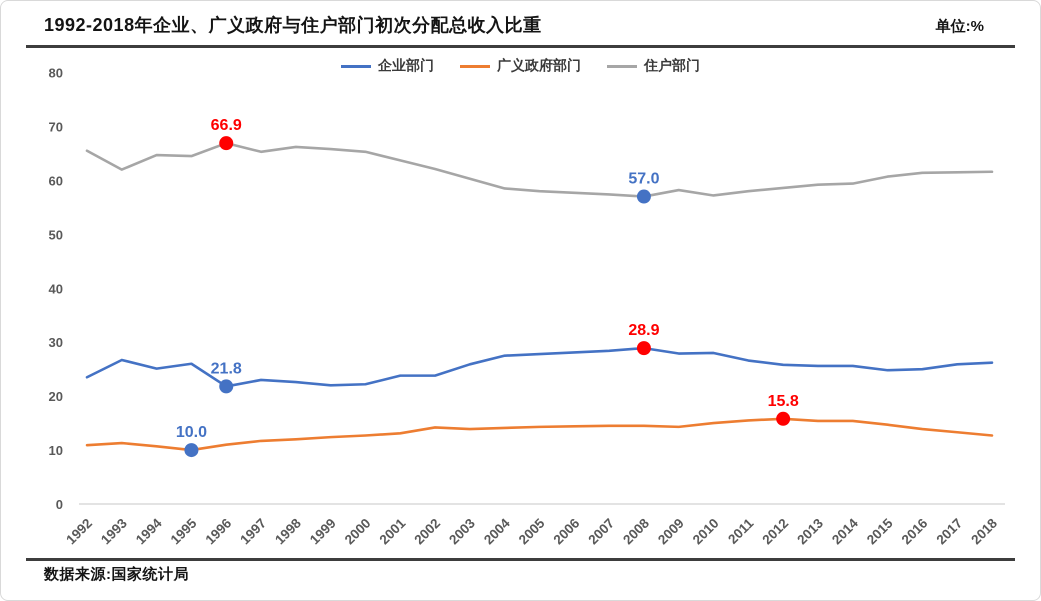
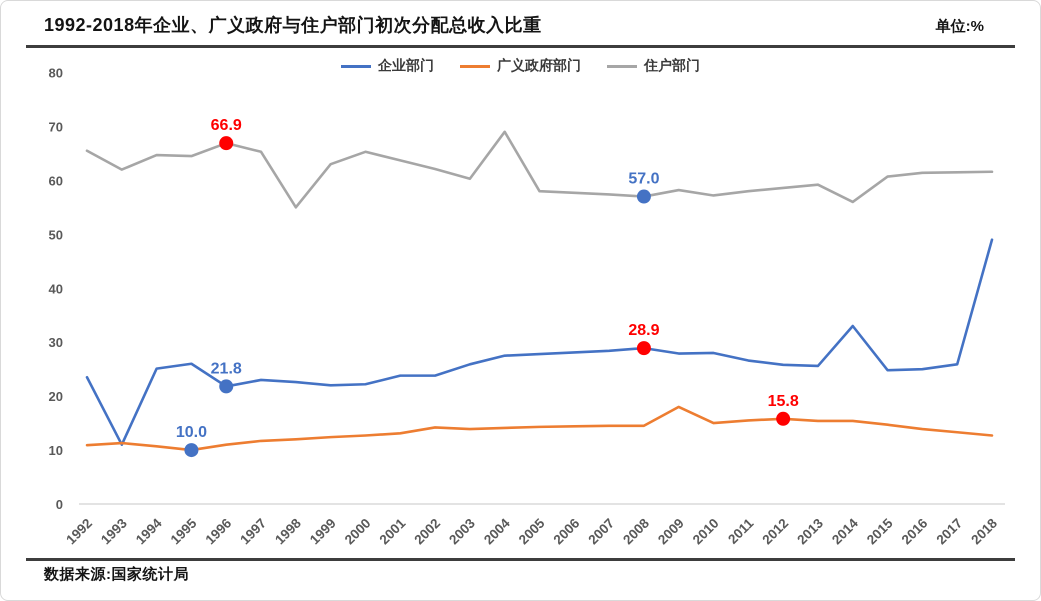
企业部门/1993: 27 -> 11
住户部门/1998: 66 -> 55
住户部门/1999: 66 -> 63
住户部门/2004: 58 -> 69
广义政府部门/2009: 14 -> 18
企业部门/2014: 26 -> 33
住户部门/2014: 59 -> 56
企业部门/2018: 26 -> 49
